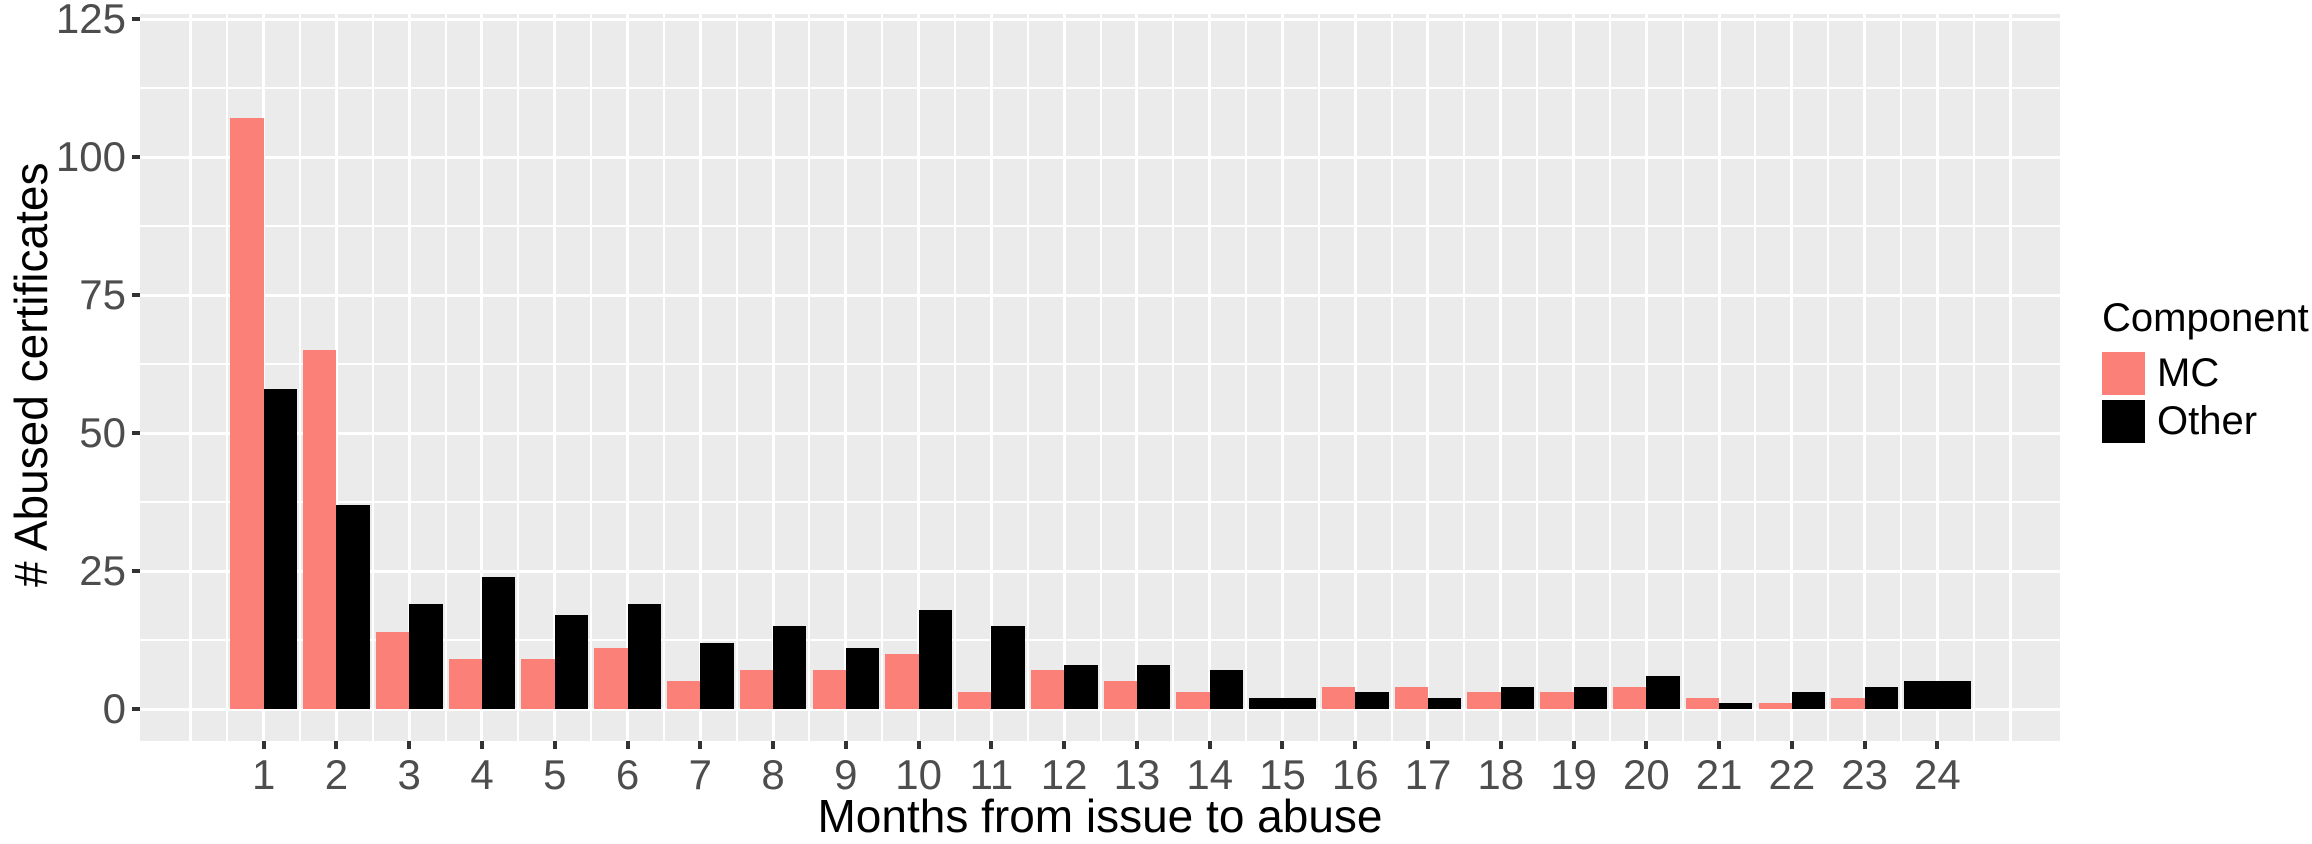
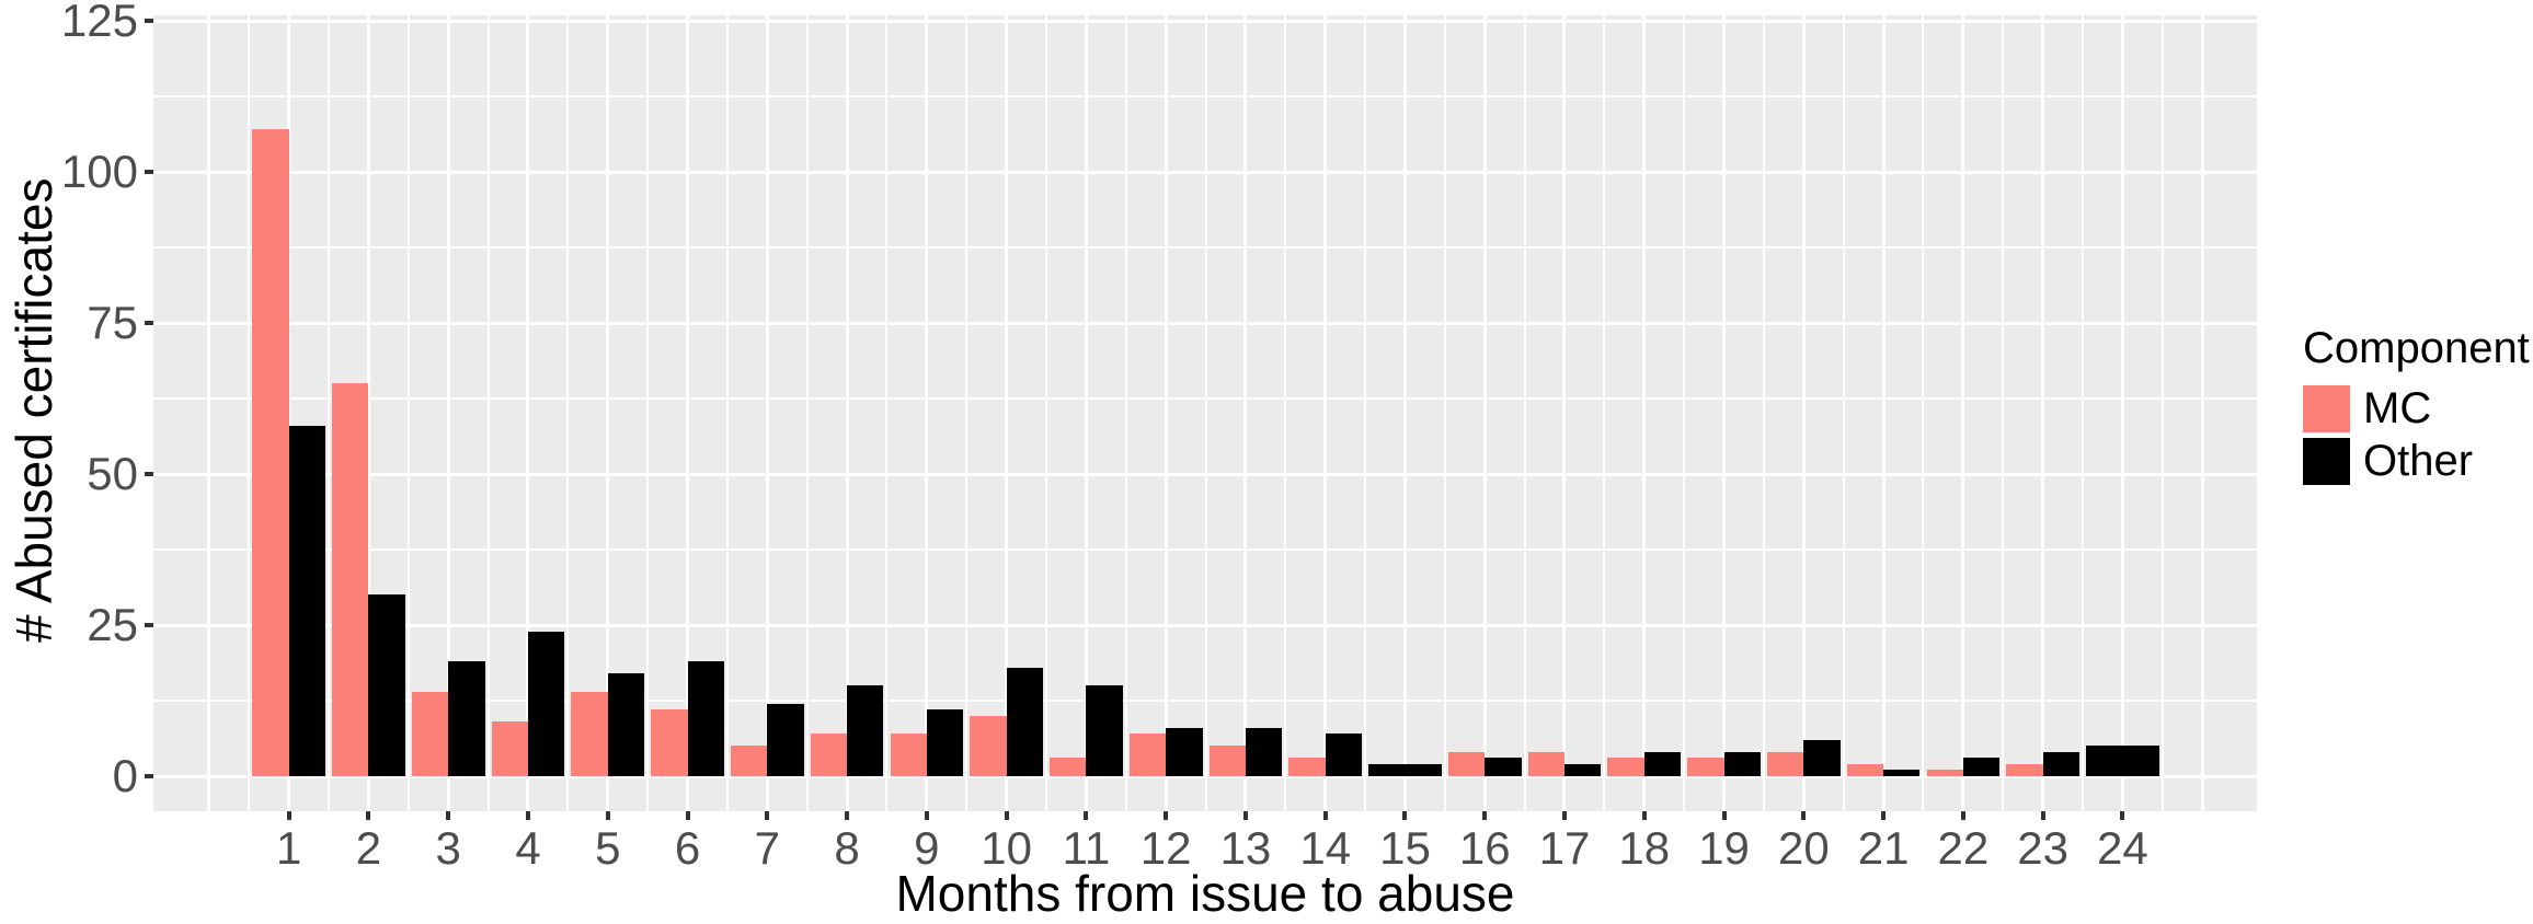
Other/2: 37 -> 30
MC/5: 9 -> 14
